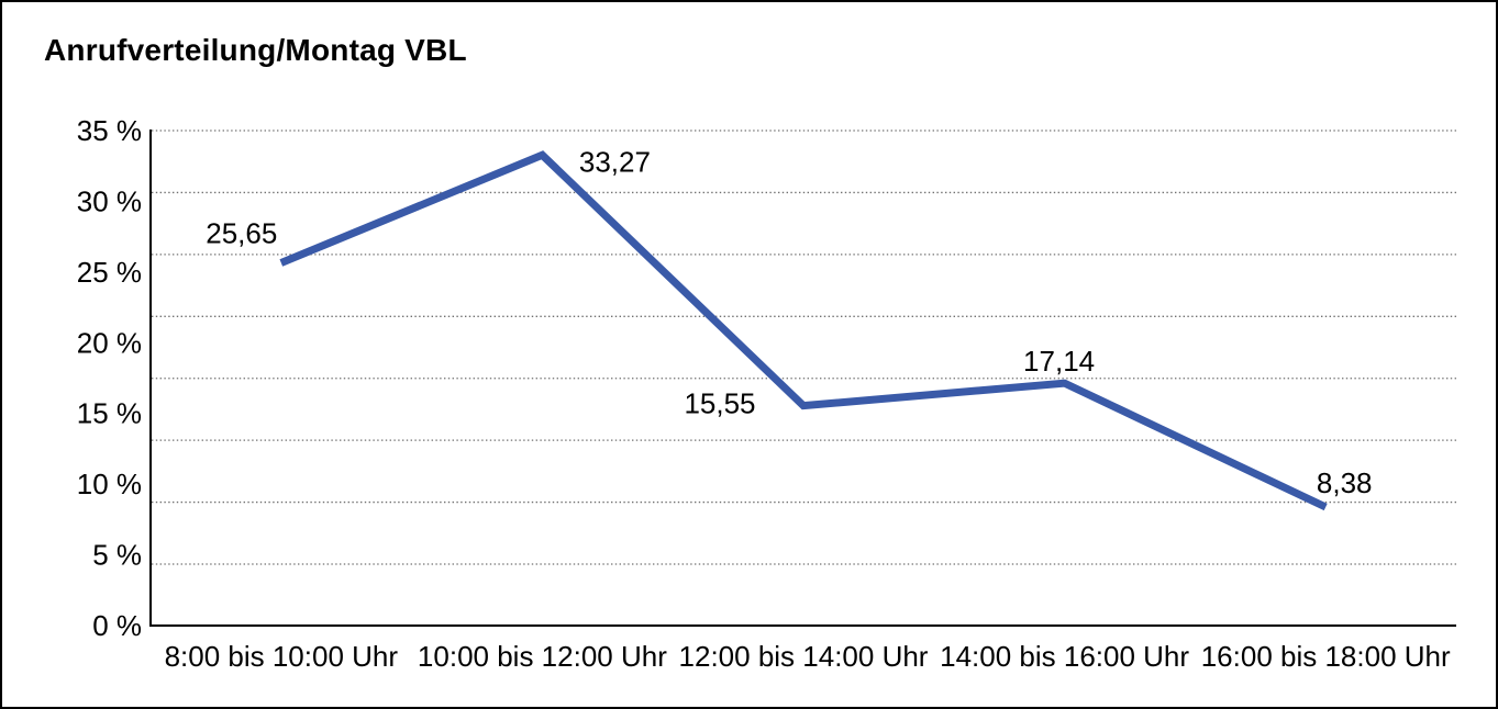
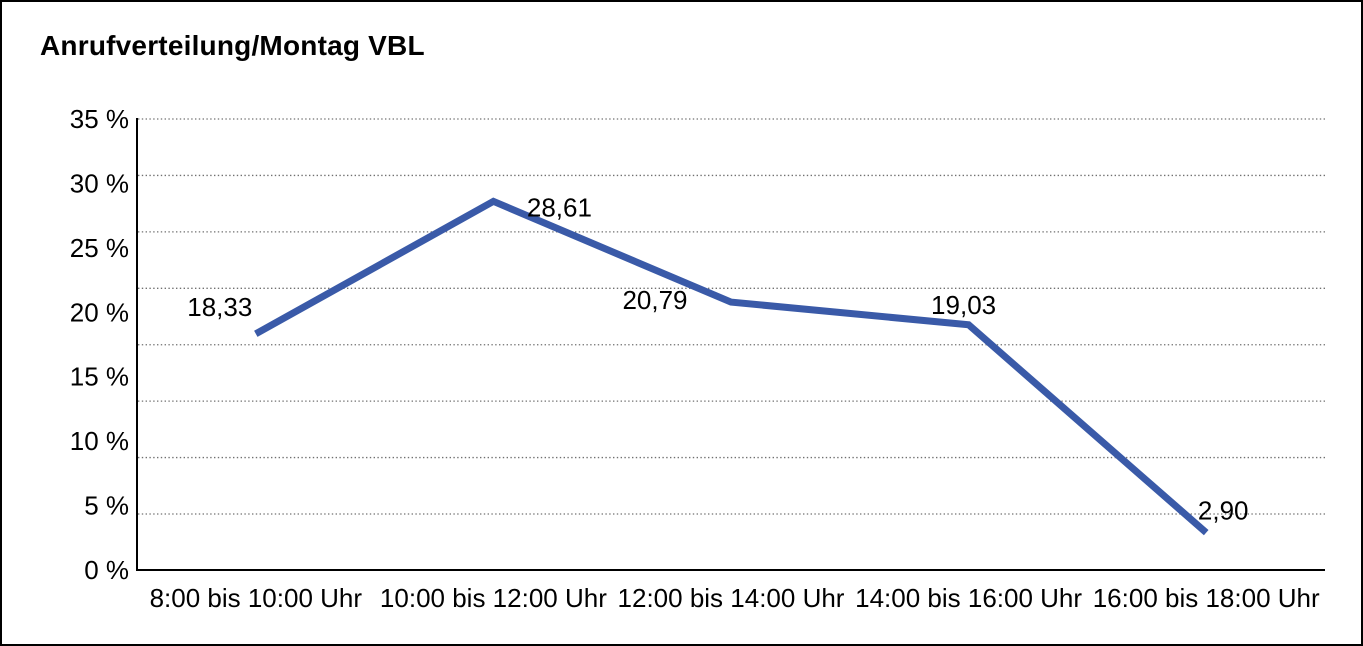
8:00 bis 10:00 Uhr: 25,65 -> 18,33
10:00 bis 12:00 Uhr: 33,27 -> 28,61
12:00 bis 14:00 Uhr: 15,55 -> 20,79
14:00 bis 16:00 Uhr: 17,14 -> 19,03
16:00 bis 18:00 Uhr: 8,38 -> 2,90
